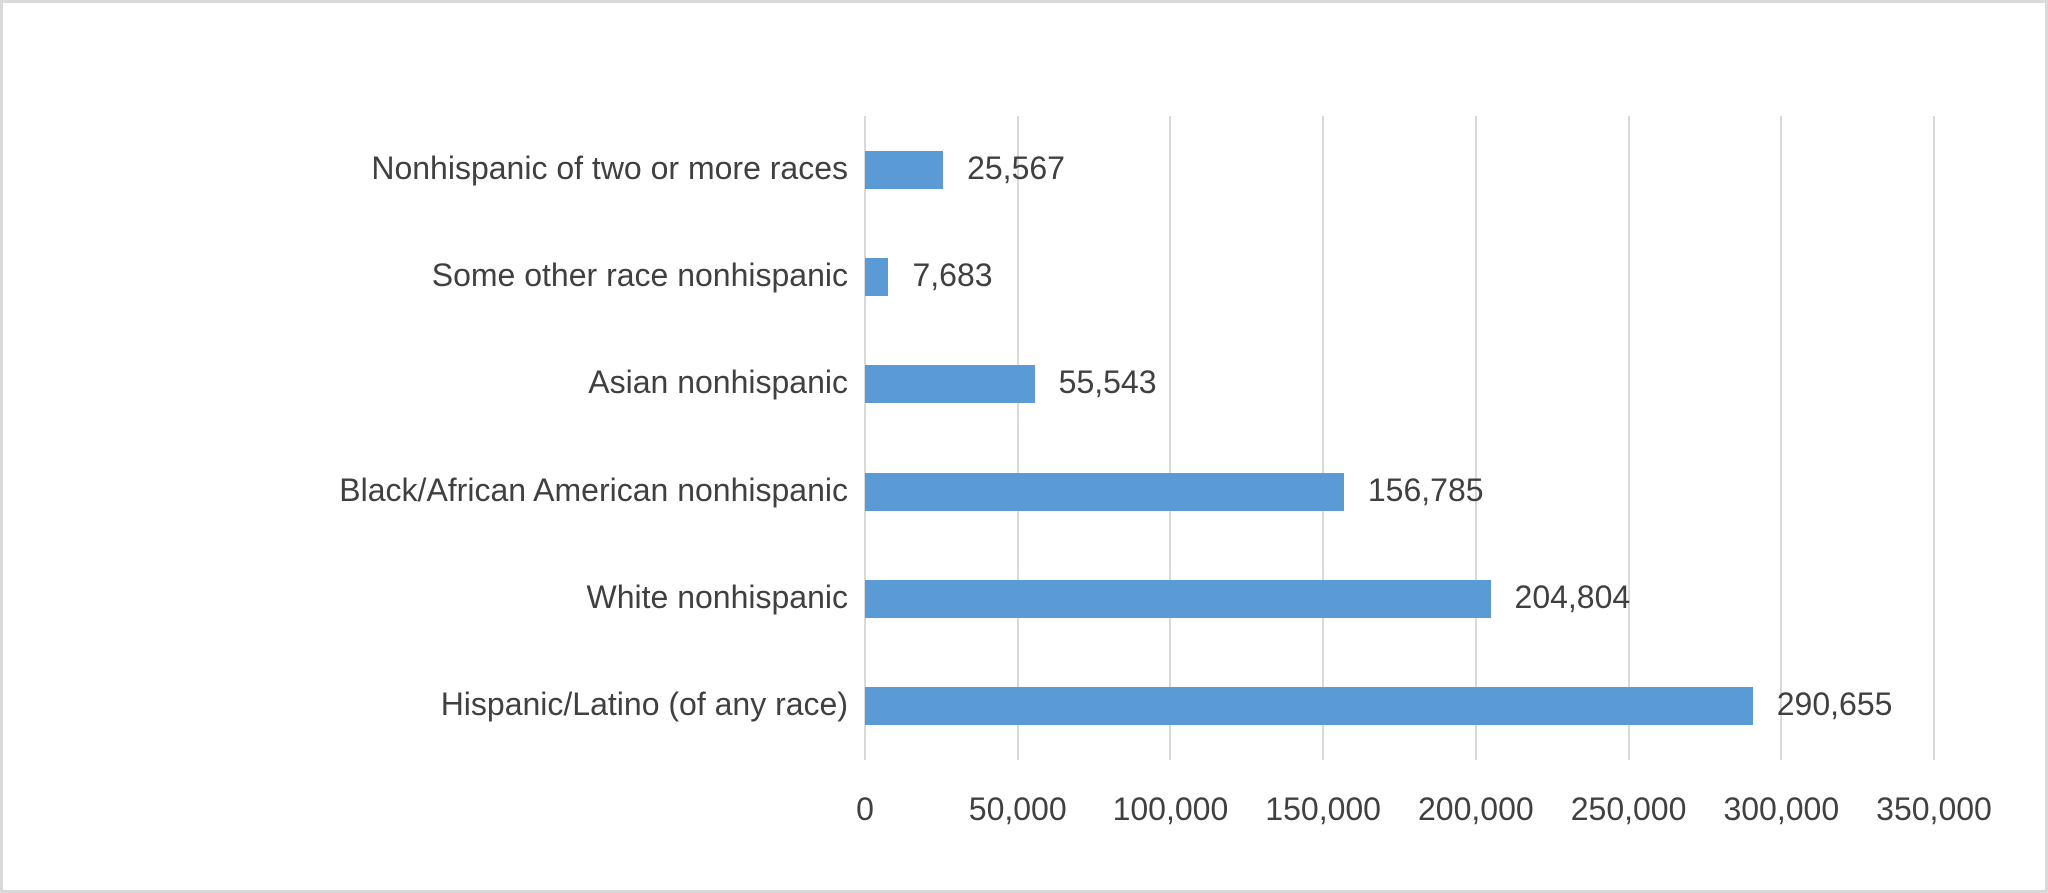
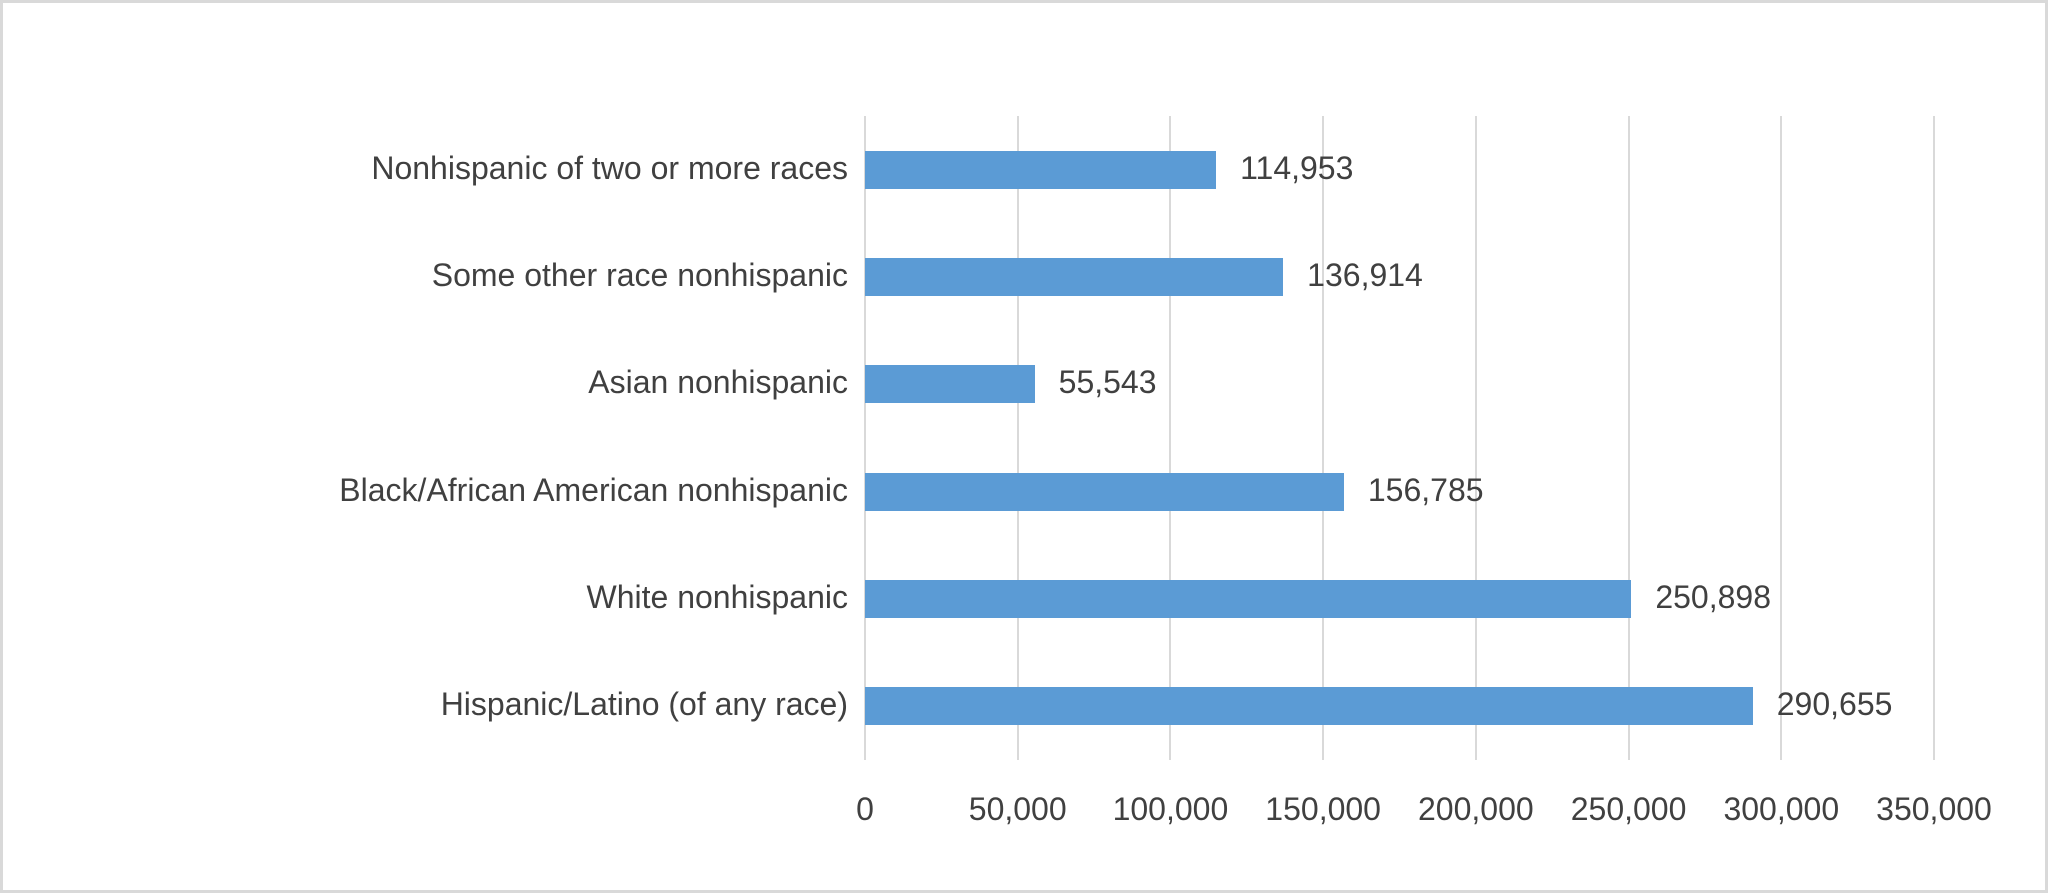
Nonhispanic of two or more races: 25,567 -> 114,953
Some other race nonhispanic: 7,683 -> 136,914
White nonhispanic: 204,804 -> 250,898
